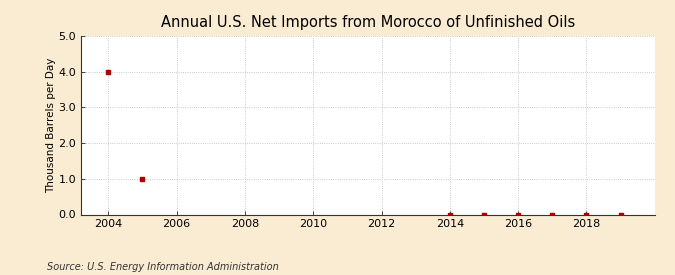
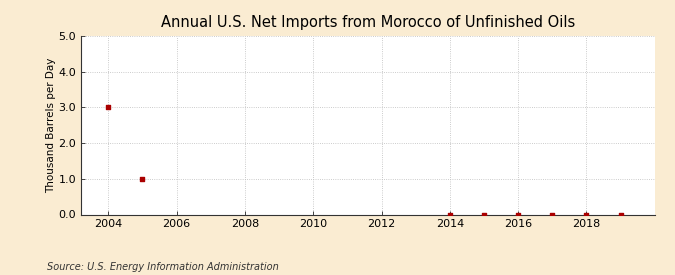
2004: 4 -> 3
